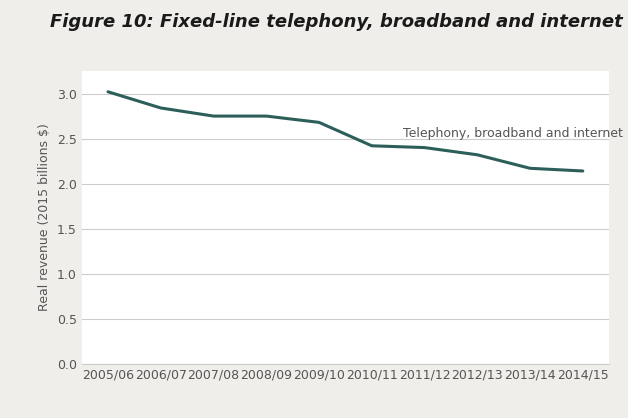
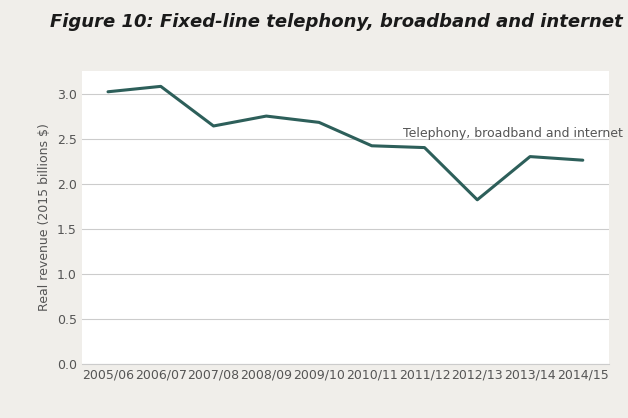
2006/07: 2.84 -> 3.08
2007/08: 2.75 -> 2.64
2012/13: 2.32 -> 1.82
2013/14: 2.17 -> 2.30
2014/15: 2.14 -> 2.26
